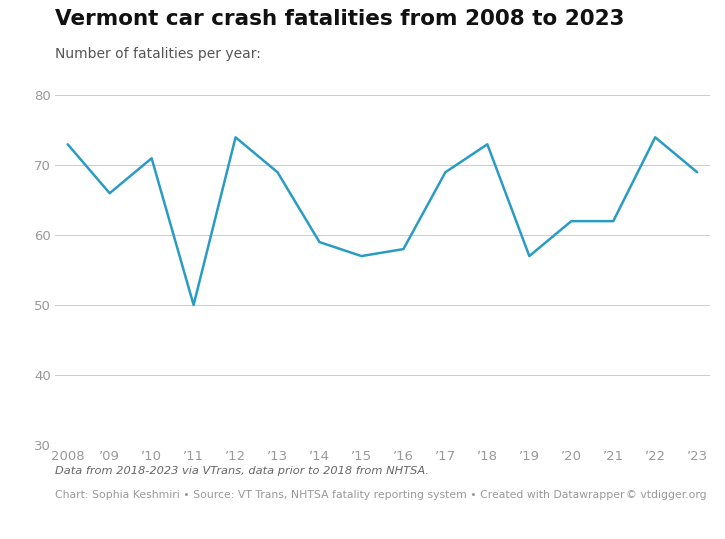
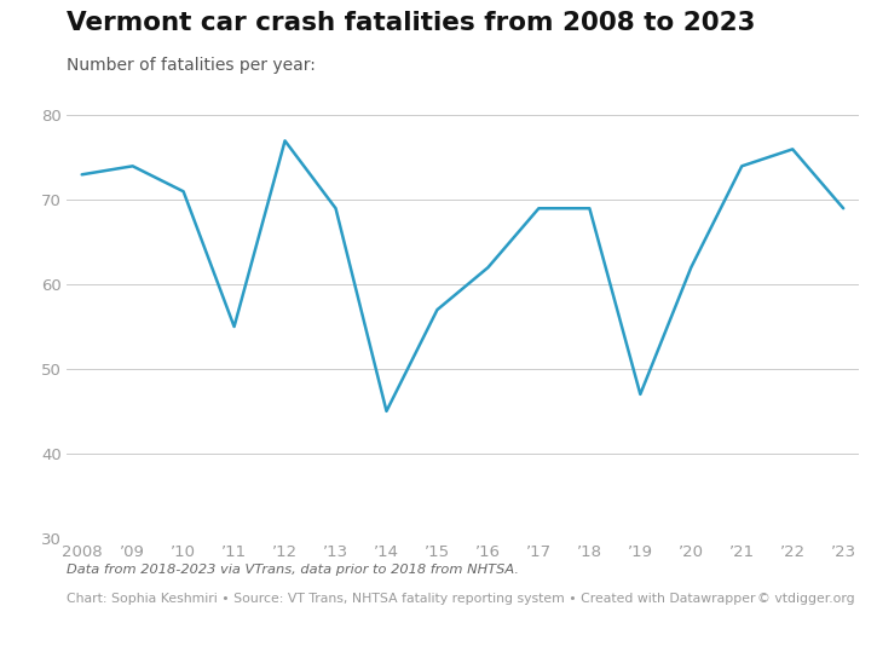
’09: 66 -> 74
’11: 50 -> 55
’12: 74 -> 77
’14: 59 -> 45
’16: 58 -> 62
’18: 73 -> 69
’19: 57 -> 47
’21: 62 -> 74
’22: 74 -> 76
